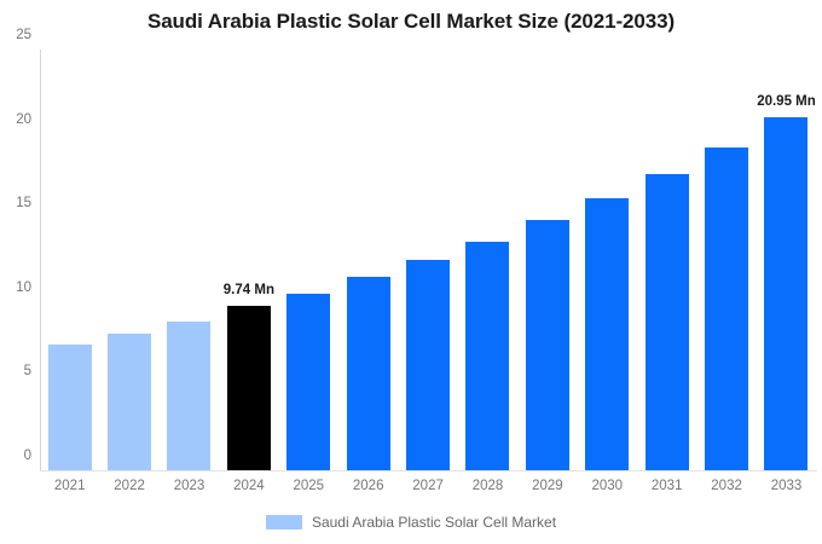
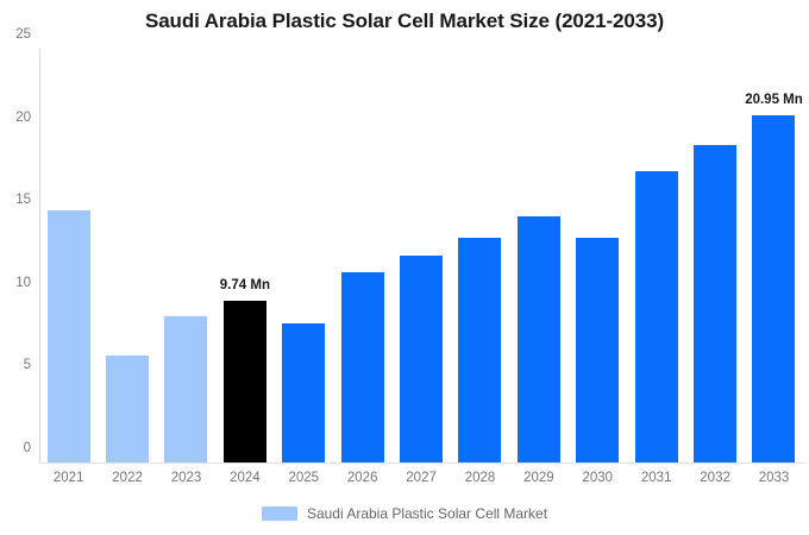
2021: 7.5 -> 15.2
2022: 8.2 -> 6.5
2025: 10.5 -> 8.4
2030: 16.1 -> 13.6
